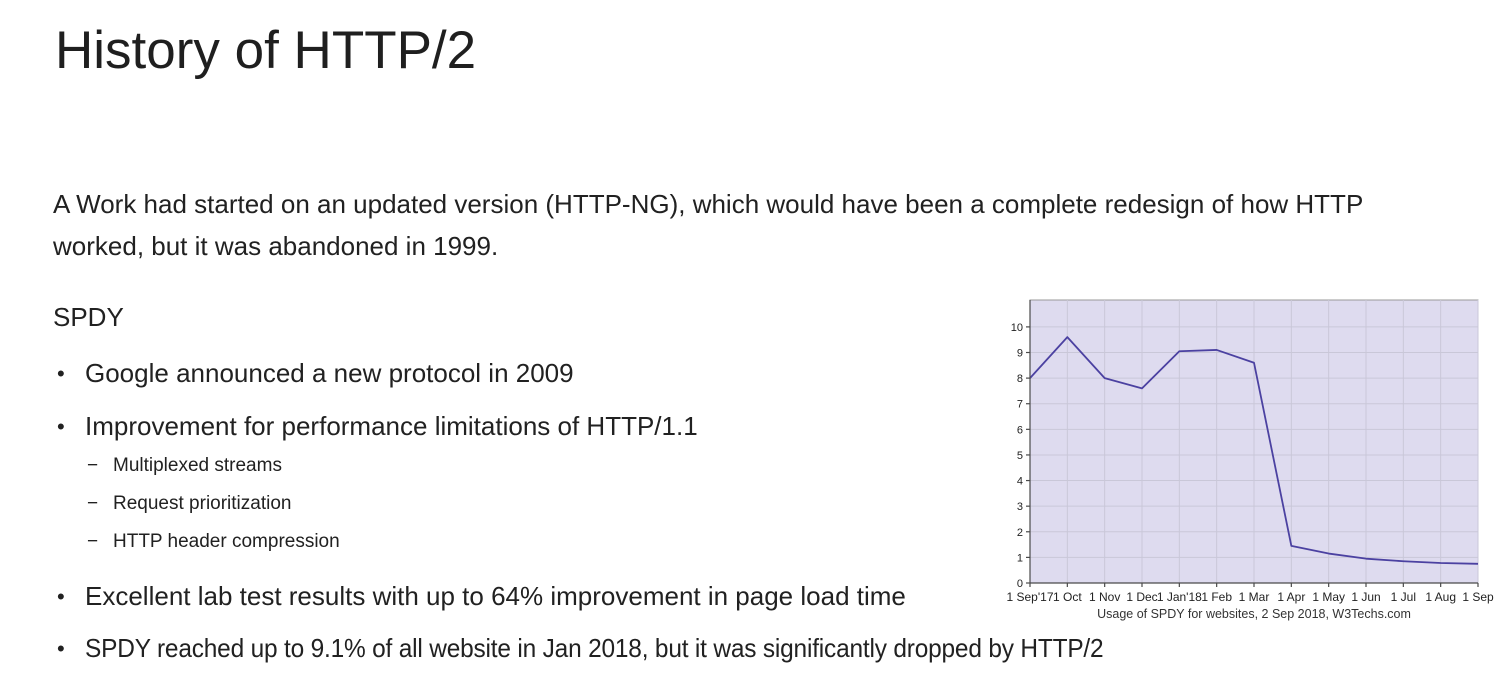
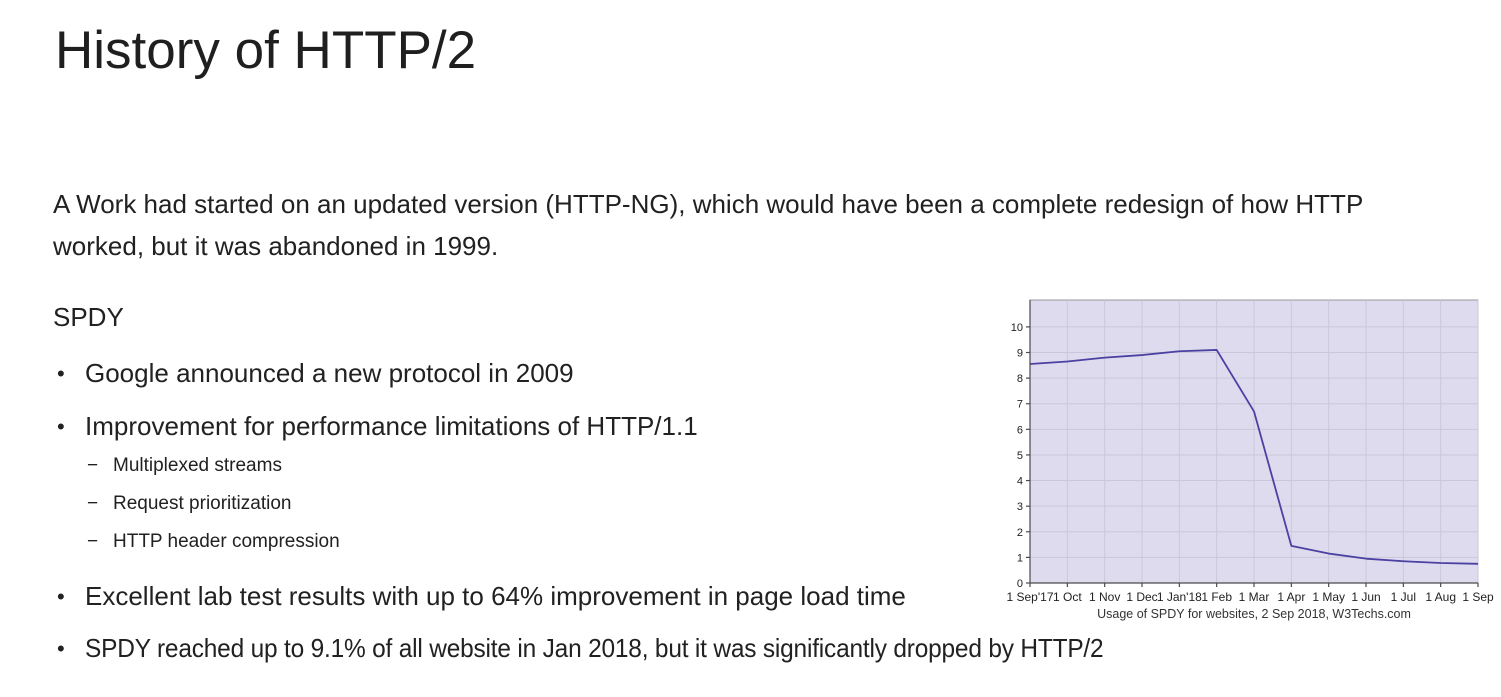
1 Sep'17: 8.0 -> 8.6
1 Oct: 9.6 -> 8.7
1 Nov: 8.0 -> 8.8
1 Dec: 7.6 -> 8.9
1 Mar: 8.6 -> 6.7
